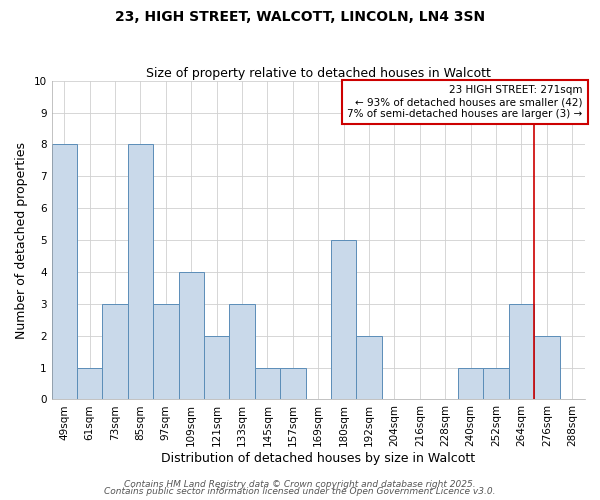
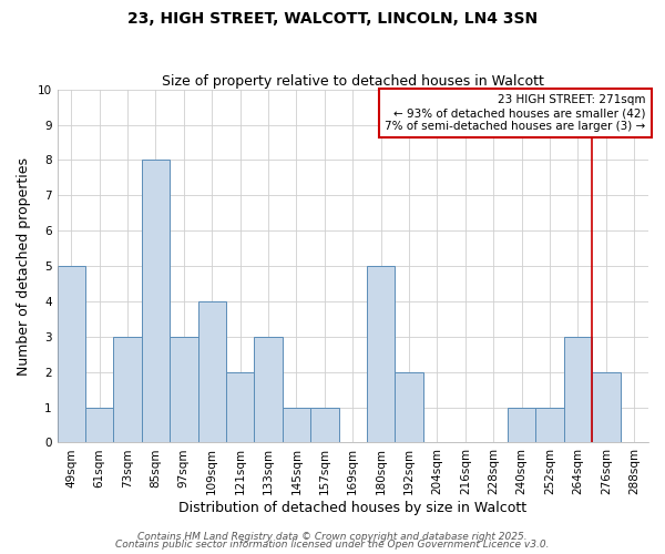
49sqm: 8 -> 5
